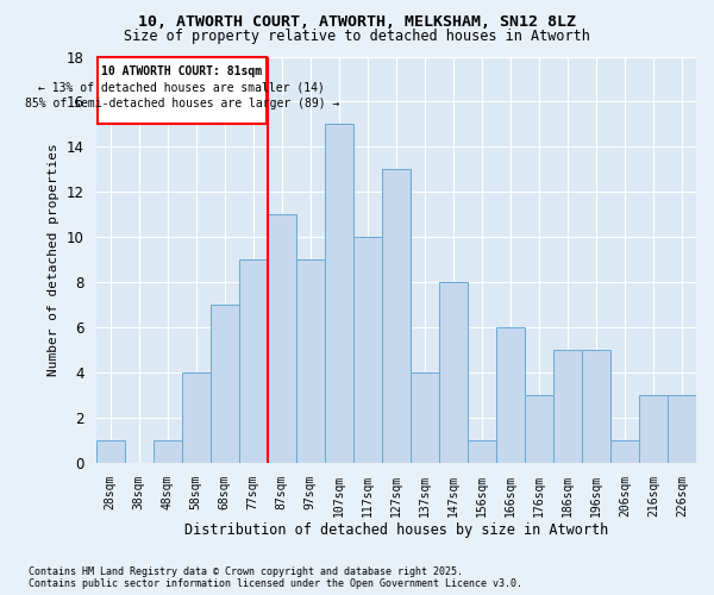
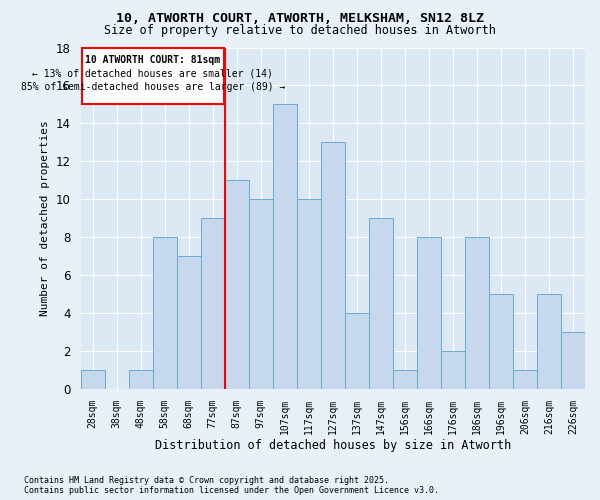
58sqm: 4 -> 8
97sqm: 9 -> 10
147sqm: 8 -> 9
166sqm: 6 -> 8
176sqm: 3 -> 2
186sqm: 5 -> 8
216sqm: 3 -> 5
